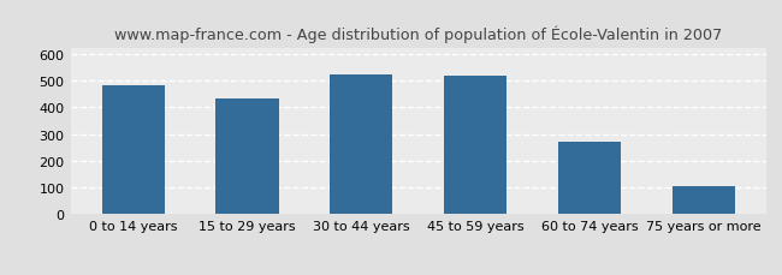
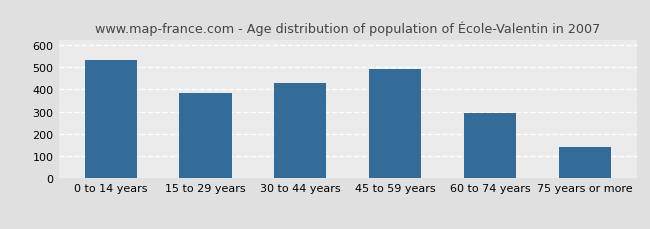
0 to 14 years: 482 -> 530
15 to 29 years: 434 -> 385
30 to 44 years: 522 -> 430
45 to 59 years: 518 -> 490
60 to 74 years: 270 -> 295
75 years or more: 103 -> 140
